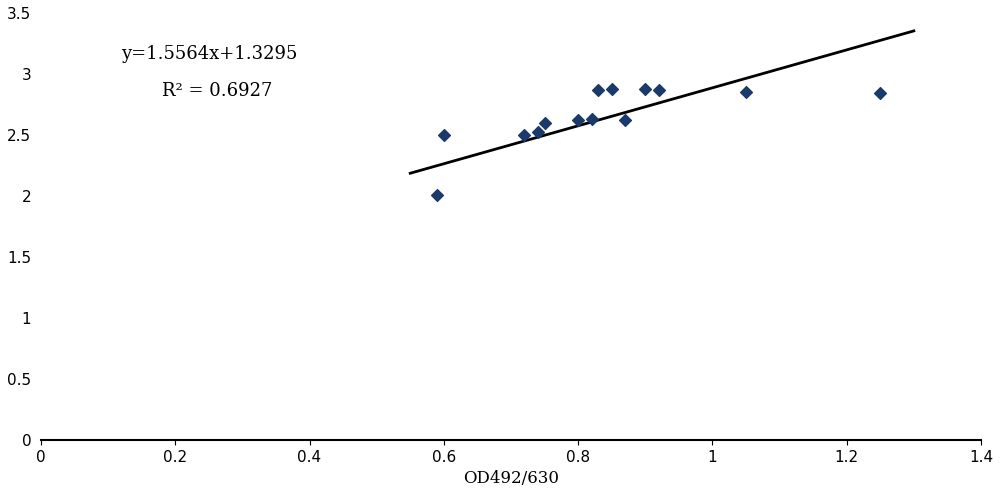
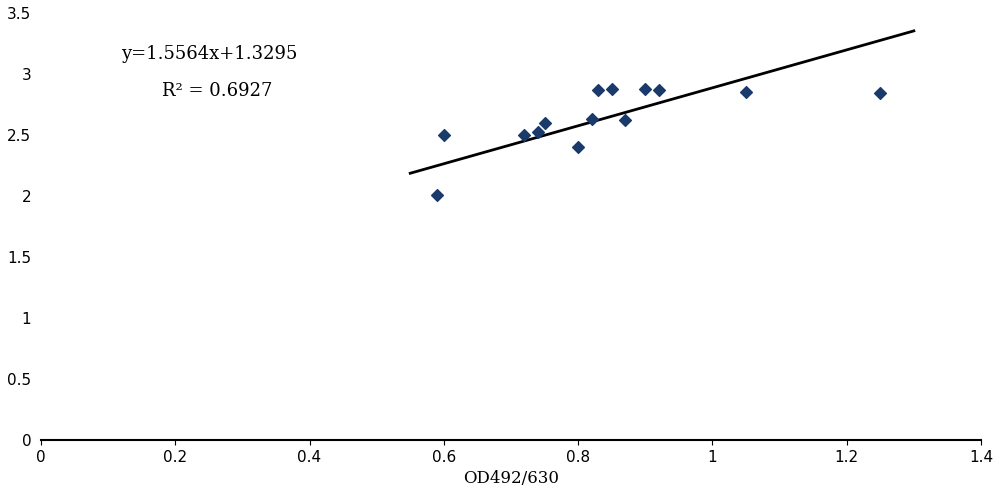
0.8: 2.62 -> 2.40
